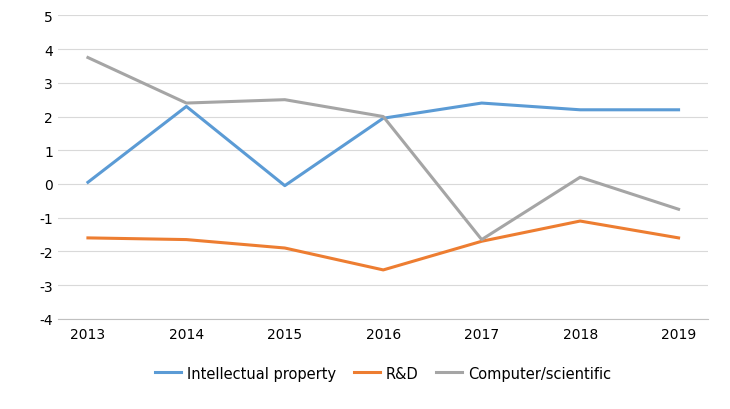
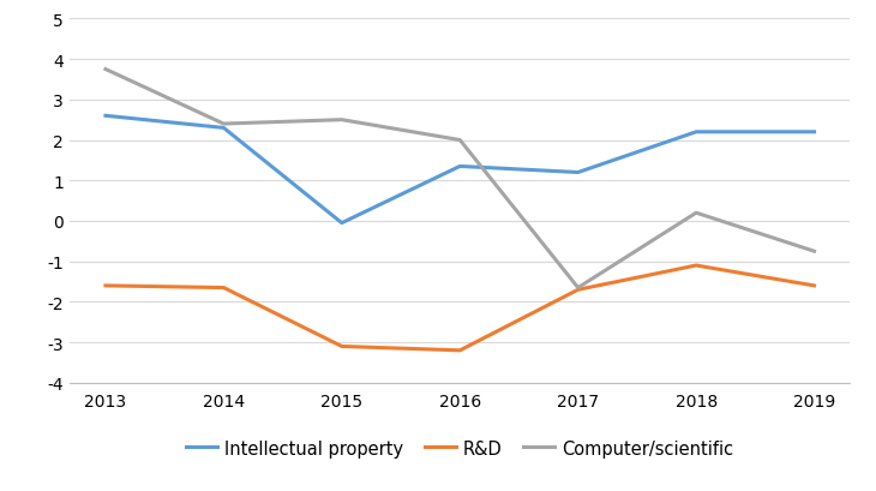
Intellectual property/2013: 0.05 -> 2.60
R&D/2015: -1.90 -> -3.10
Intellectual property/2016: 1.95 -> 1.35
R&D/2016: -2.55 -> -3.20
Intellectual property/2017: 2.40 -> 1.20
